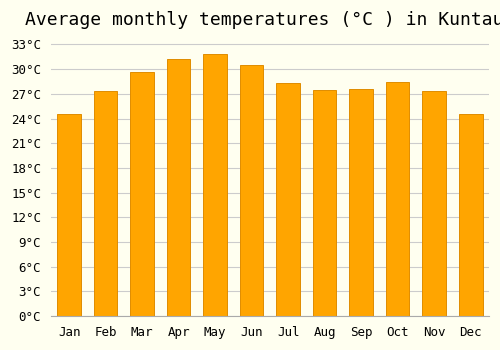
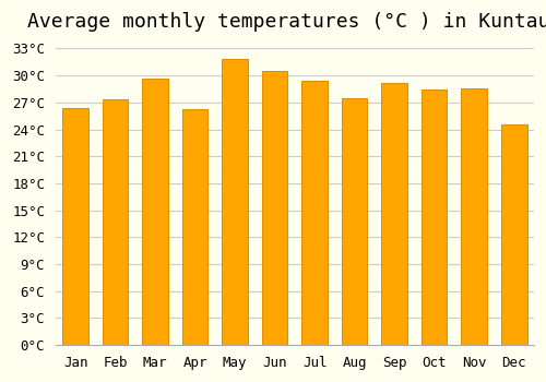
Jan: 24.5°C -> 26.4°C
Apr: 31.2°C -> 26.2°C
Jul: 28.3°C -> 29.4°C
Sep: 27.6°C -> 29.2°C
Nov: 27.3°C -> 28.6°C
